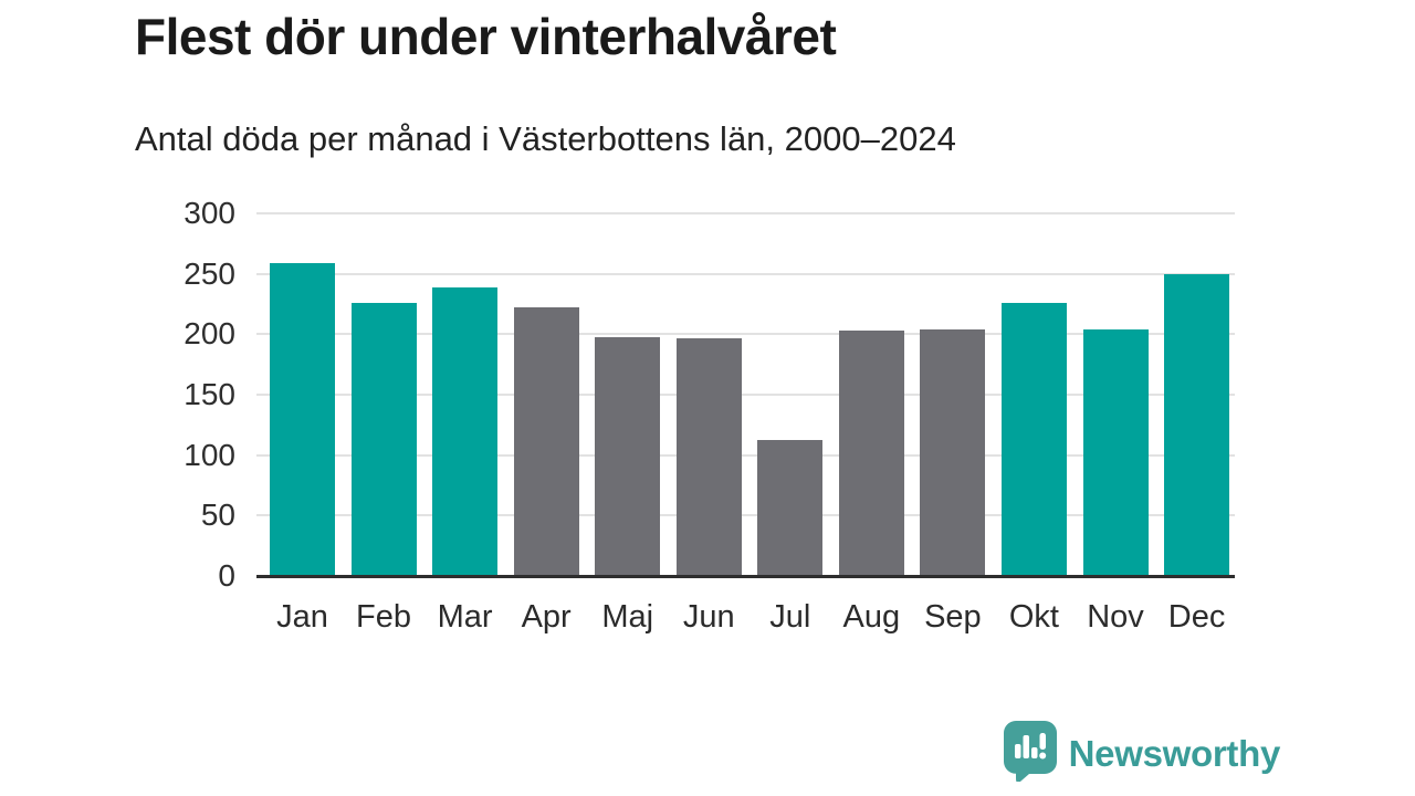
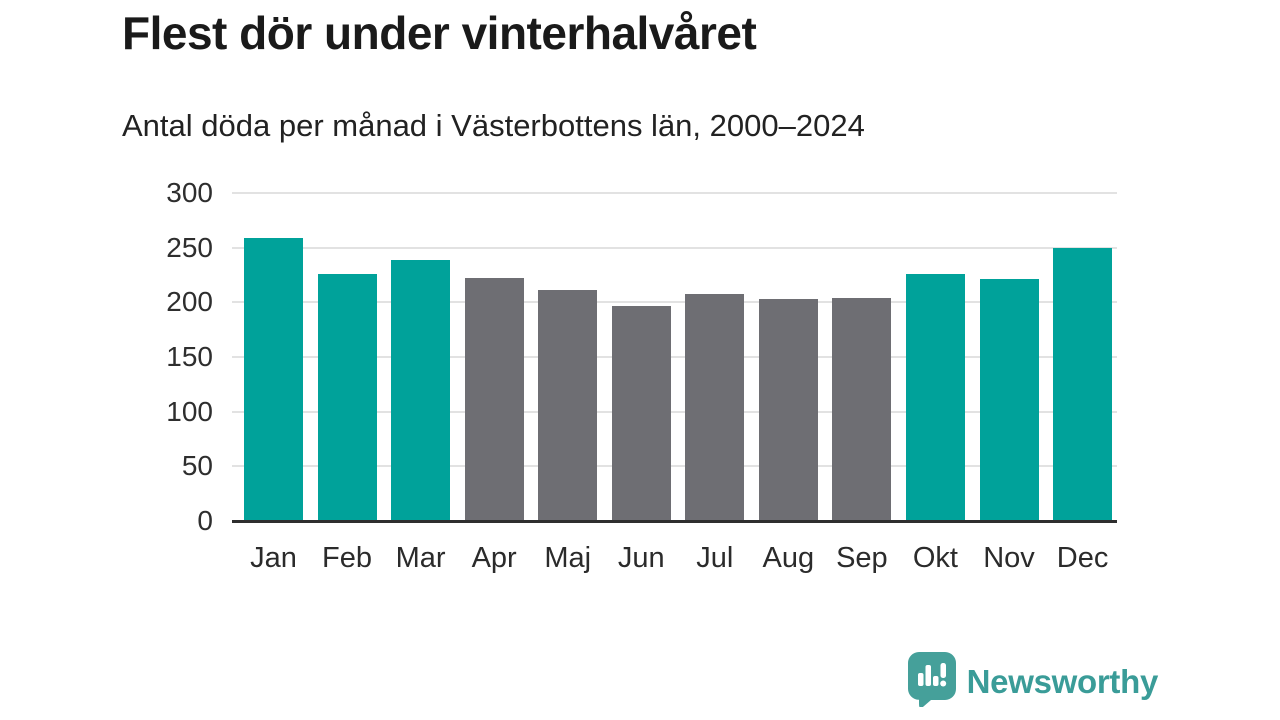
Maj: 197 -> 210
Jul: 112 -> 207
Nov: 203 -> 220
